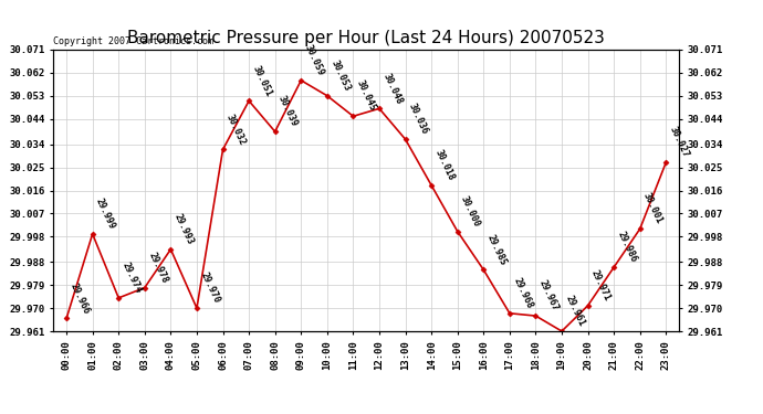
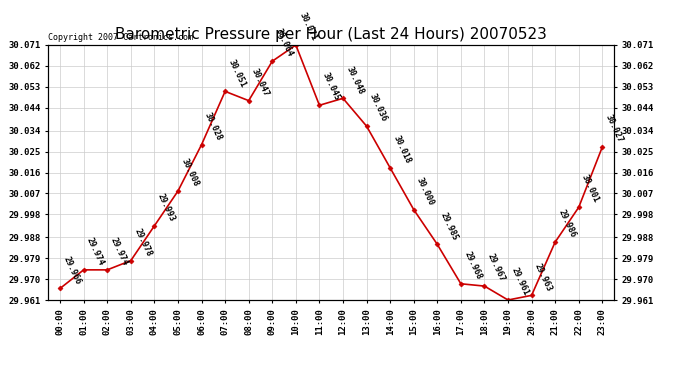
01:00: 29.999 -> 29.974
05:00: 29.970 -> 30.008
06:00: 30.032 -> 30.028
08:00: 30.039 -> 30.047
09:00: 30.059 -> 30.064
10:00: 30.053 -> 30.071
20:00: 29.971 -> 29.963
